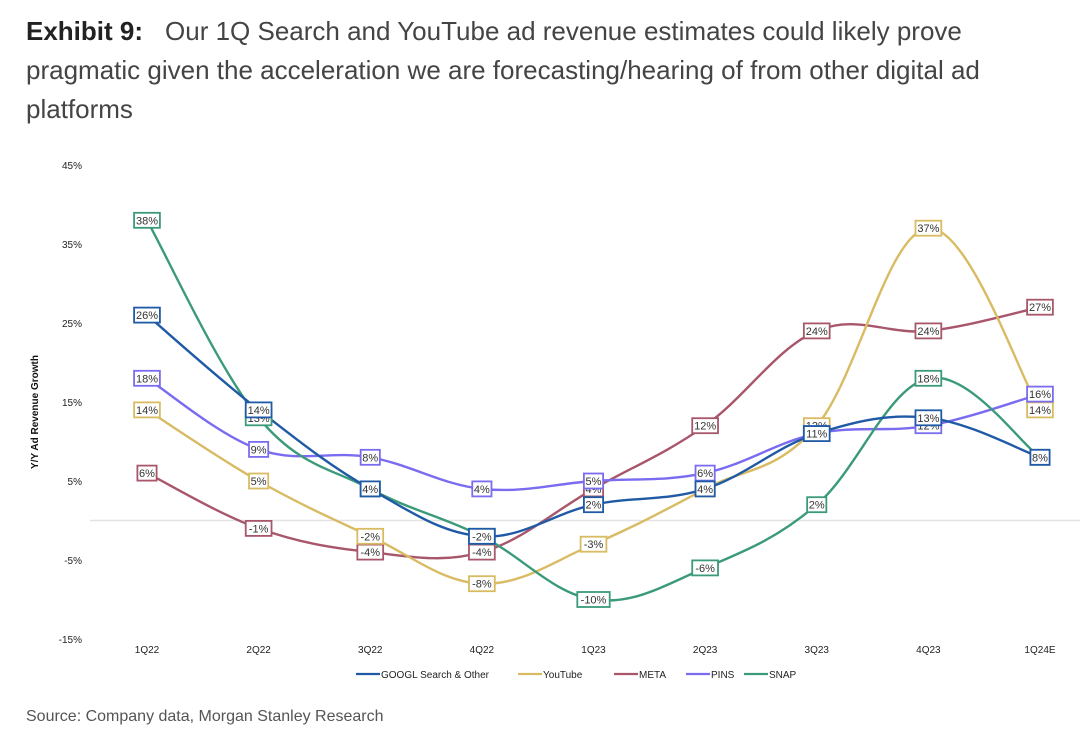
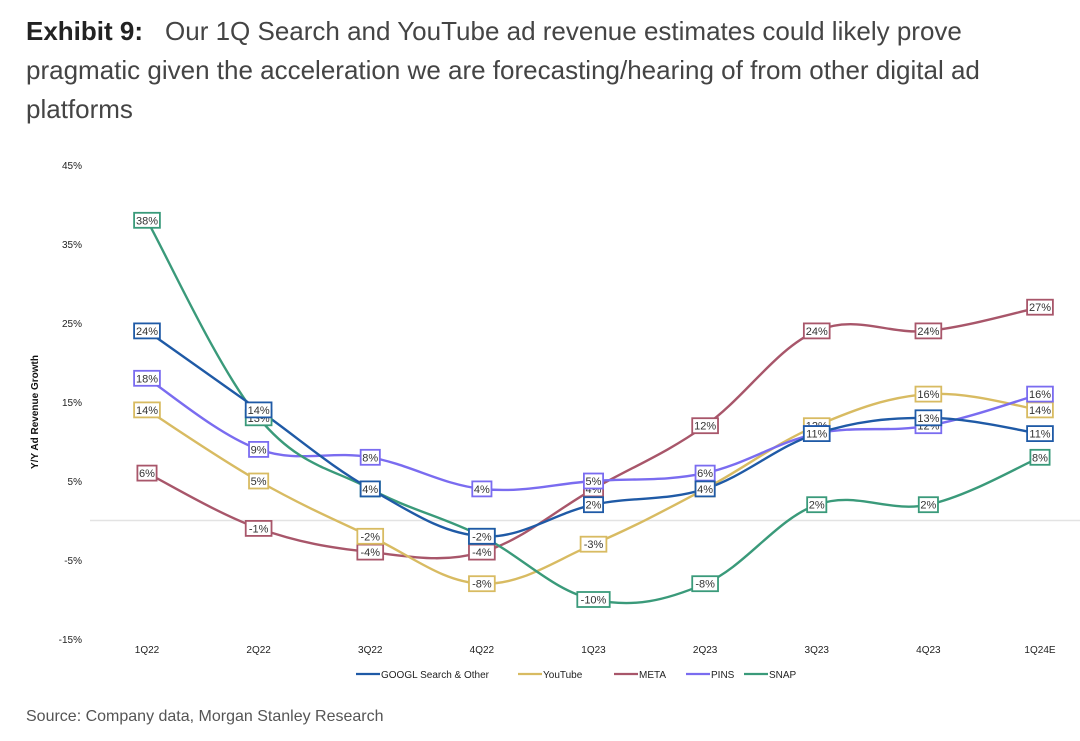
GOOGL Search & Other/1Q22: 26% -> 24%
SNAP/2Q23: -6% -> -8%
YouTube/4Q23: 37% -> 16%
SNAP/4Q23: 18% -> 2%
GOOGL Search & Other/1Q24E: 8% -> 11%
